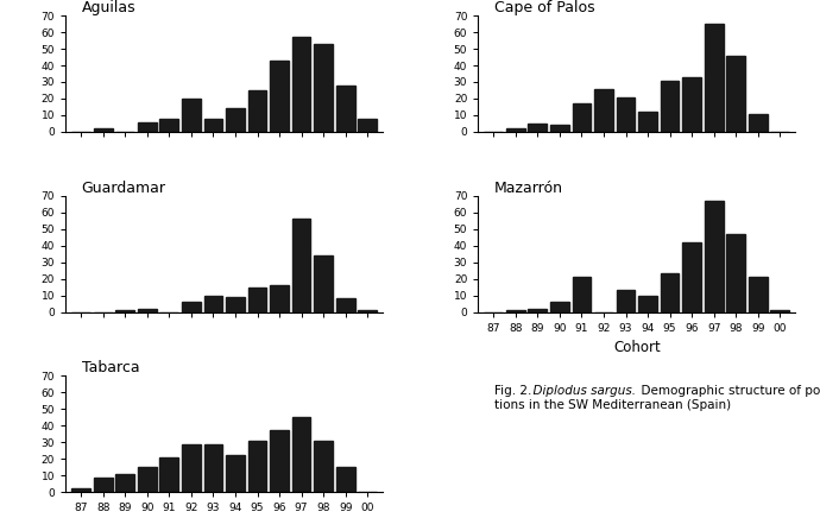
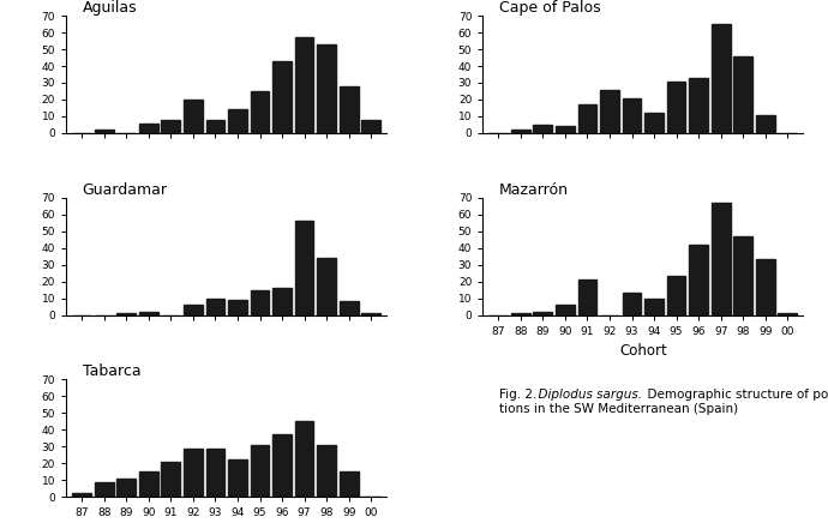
Mazarrón/99: 21 -> 33
